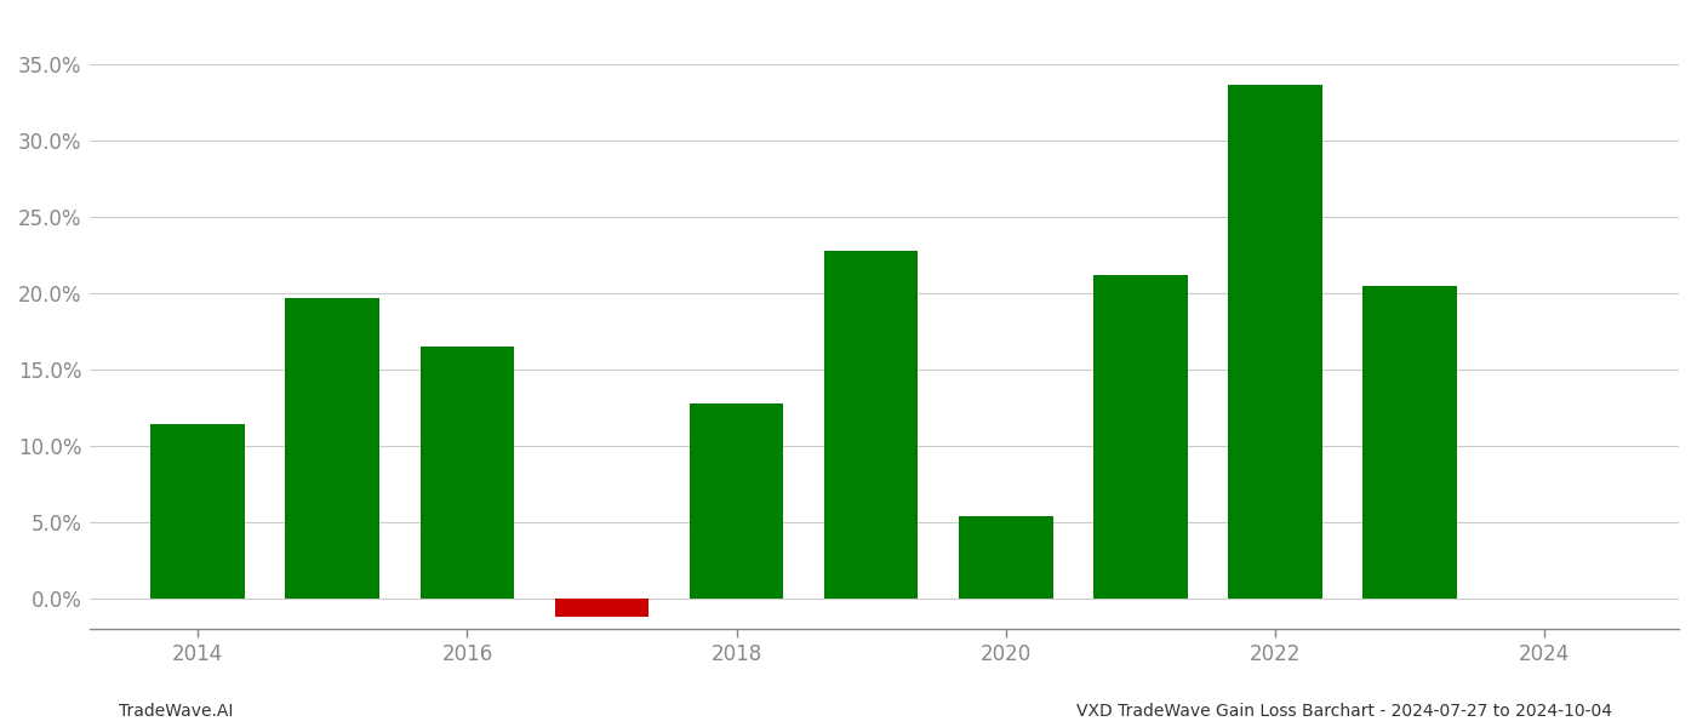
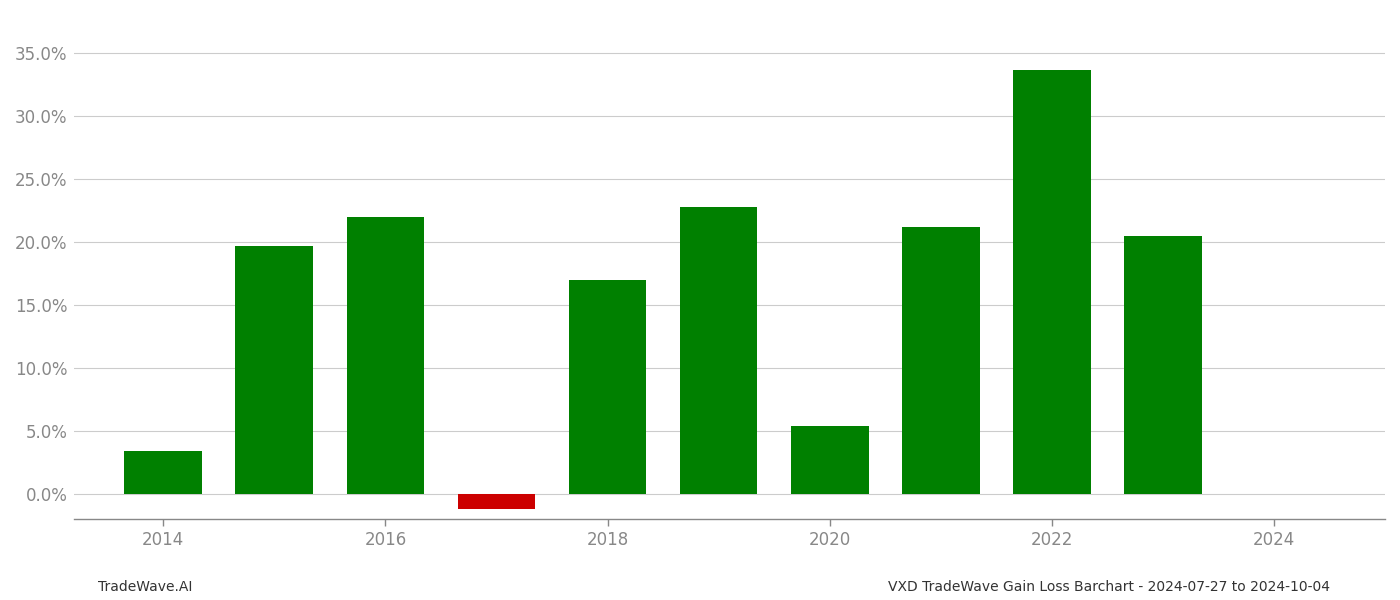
2014: 11.4% -> 3.4%
2016: 16.5% -> 22.0%
2018: 12.8% -> 17.0%
